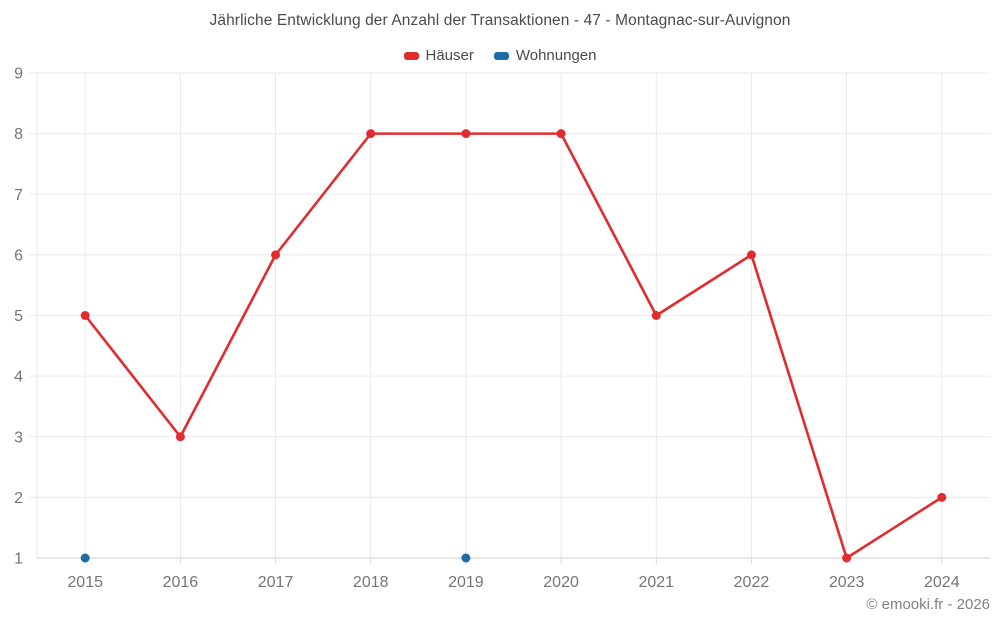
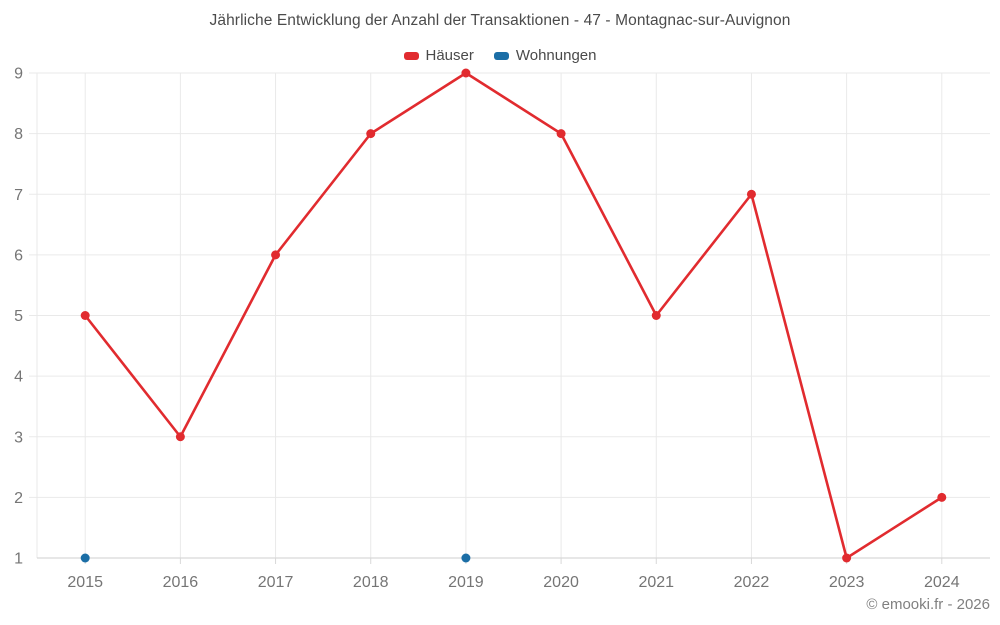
Häuser/2019: 8 -> 9
Häuser/2022: 6 -> 7
